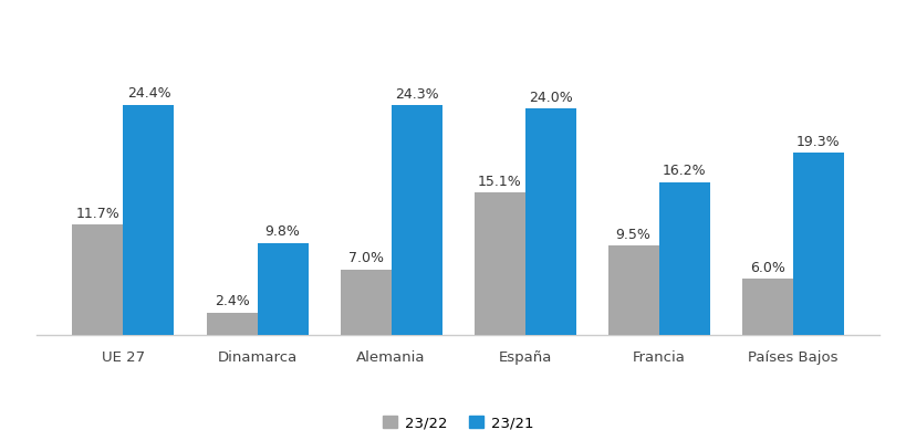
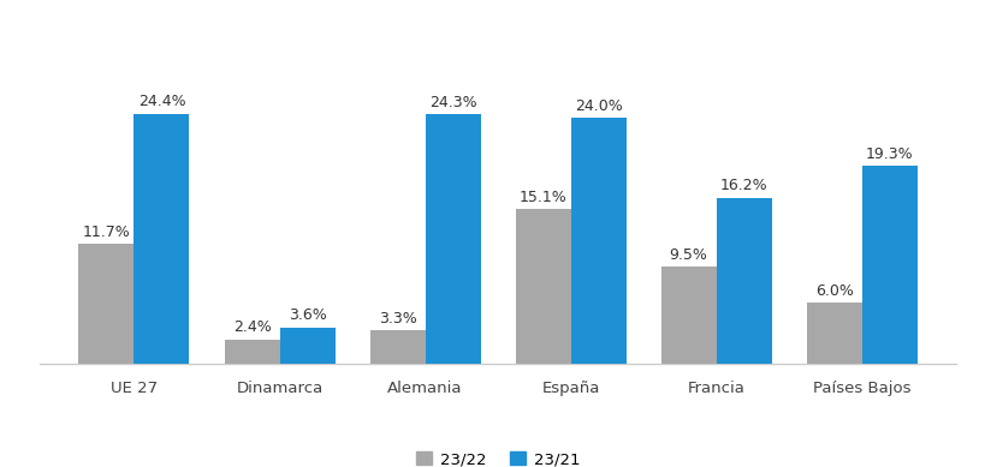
23/21/Dinamarca: 9.8% -> 3.6%
23/22/Alemania: 7.0% -> 3.3%
